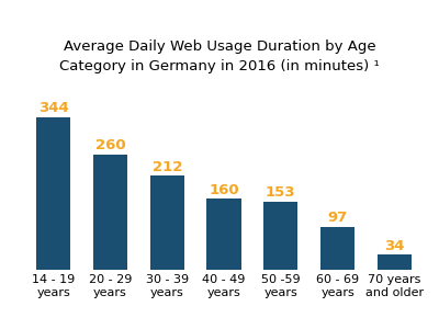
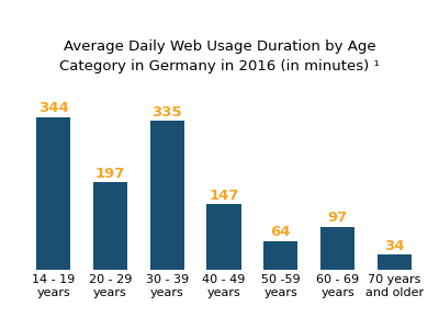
20 - 29 years: 260 -> 197
30 - 39 years: 212 -> 335
40 - 49 years: 160 -> 147
50 -59 years: 153 -> 64
